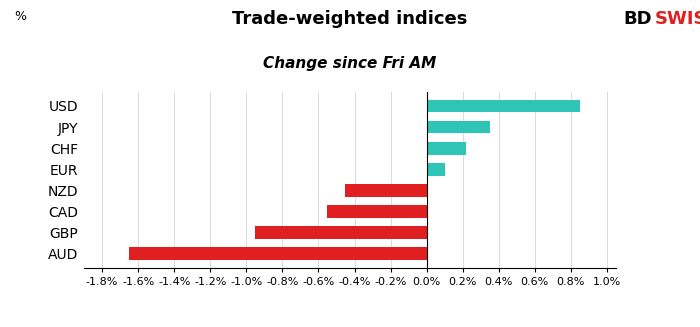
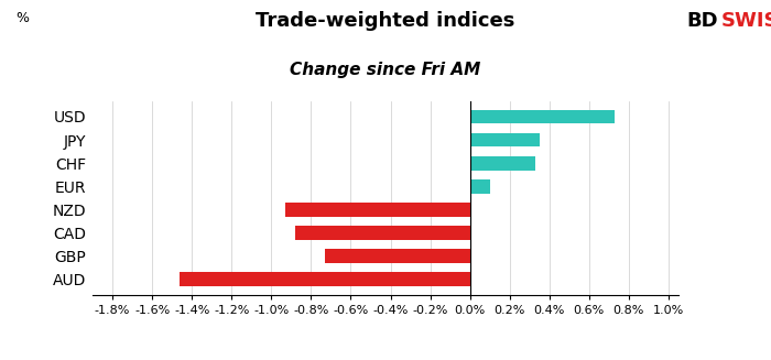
USD: 0.85% -> 0.73%
CHF: 0.22% -> 0.33%
NZD: -0.45% -> -0.93%
CAD: -0.55% -> -0.88%
GBP: -0.95% -> -0.73%
AUD: -1.65% -> -1.46%
